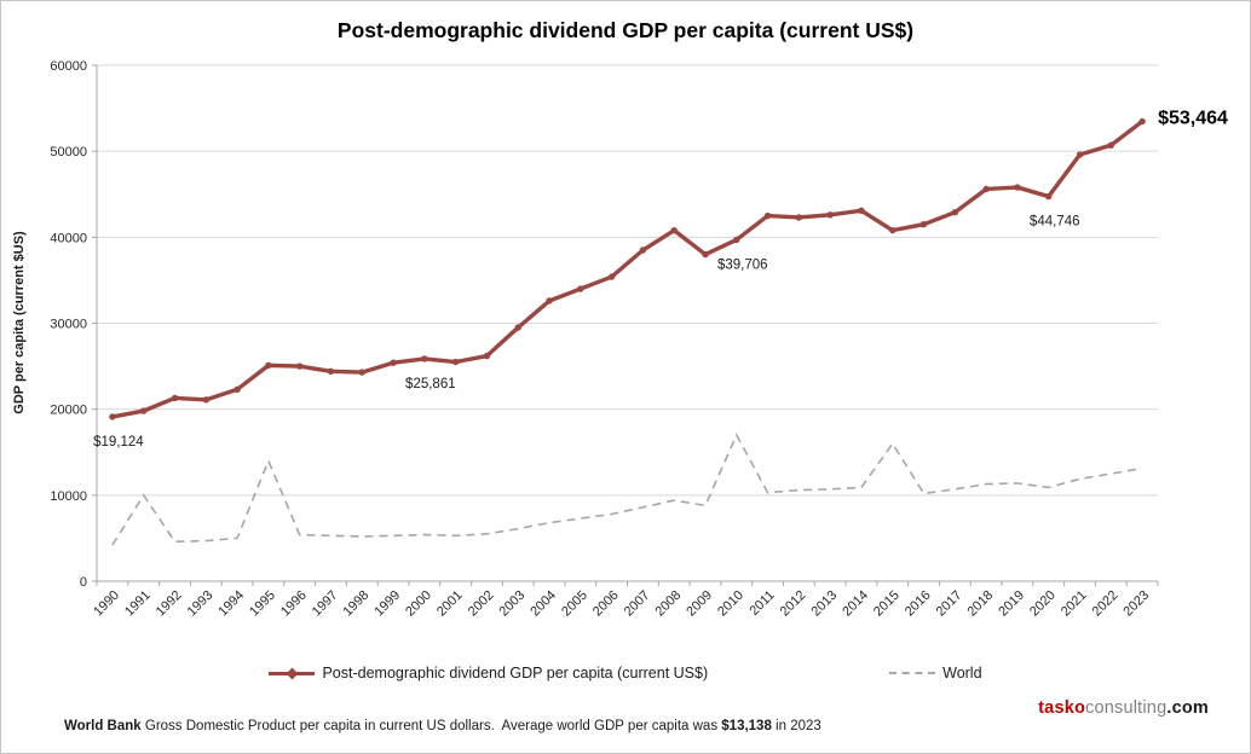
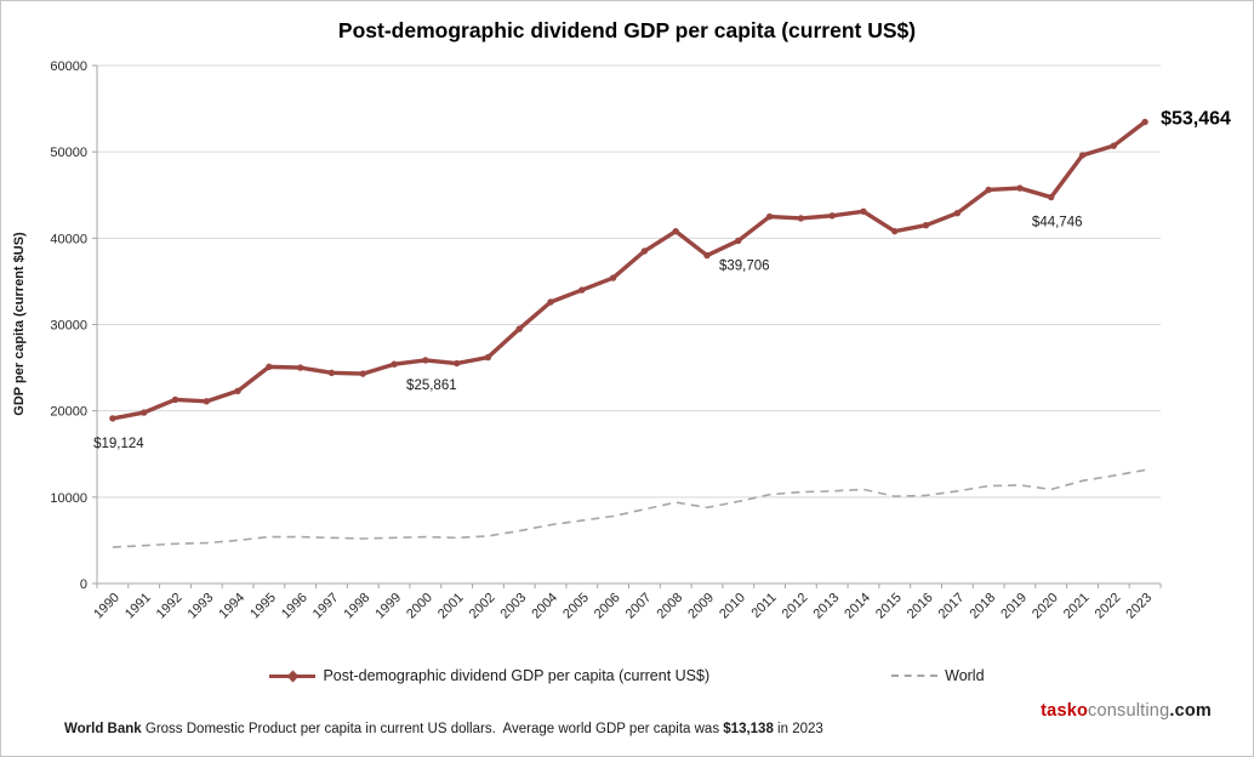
World/1991: 10000 -> 4000
World/1995: 14000 -> 5000
World/2010: 17000 -> 10000
World/2015: 16000 -> 10000
